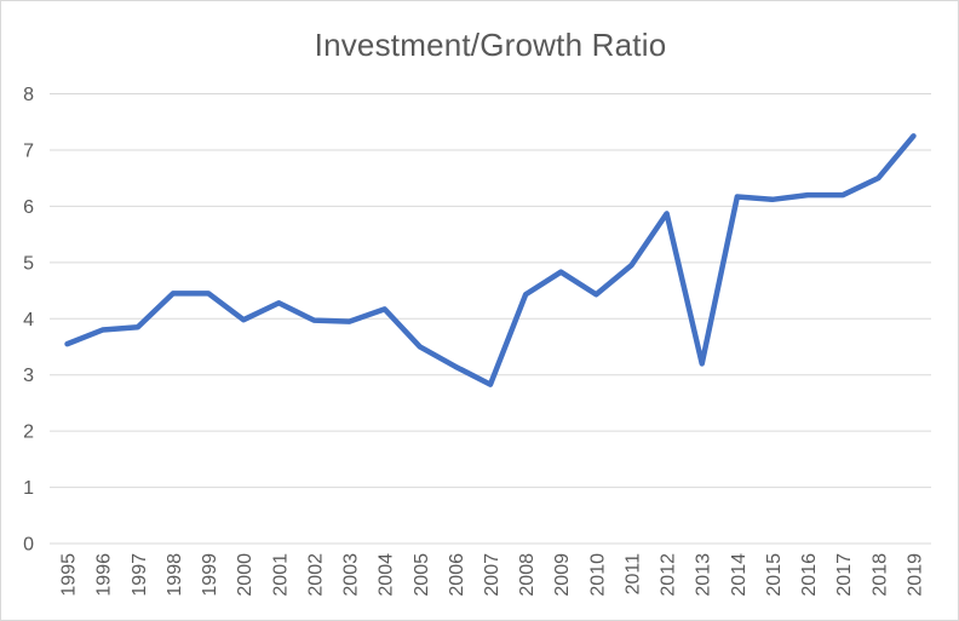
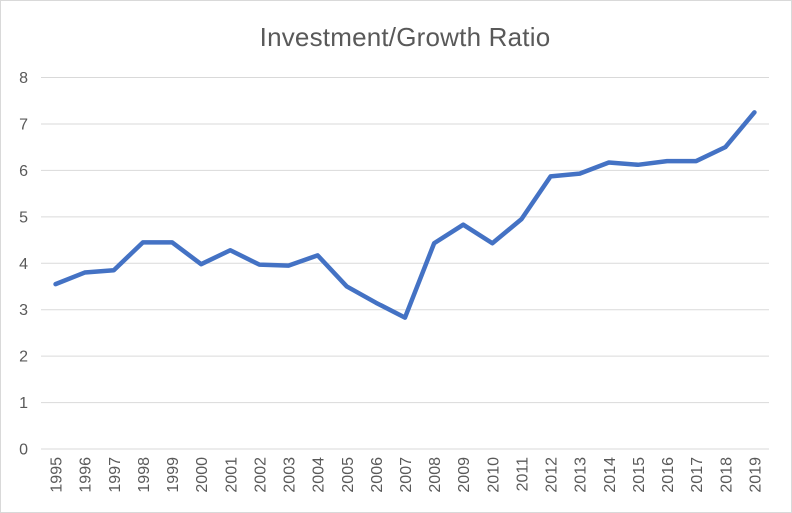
2013: 3.2 -> 5.9
